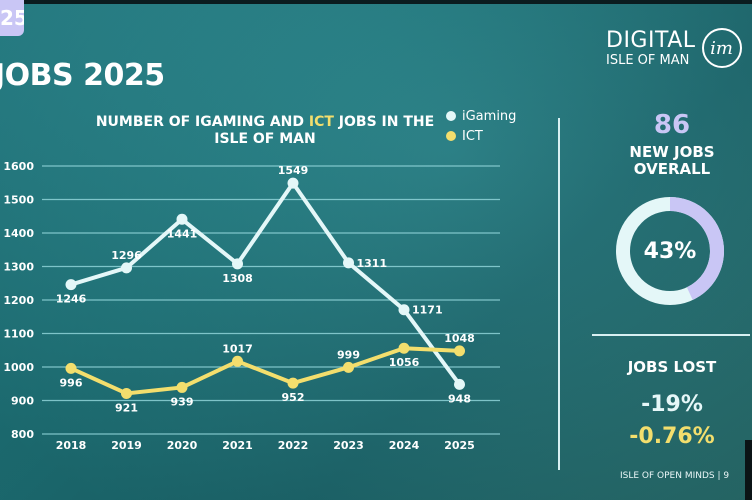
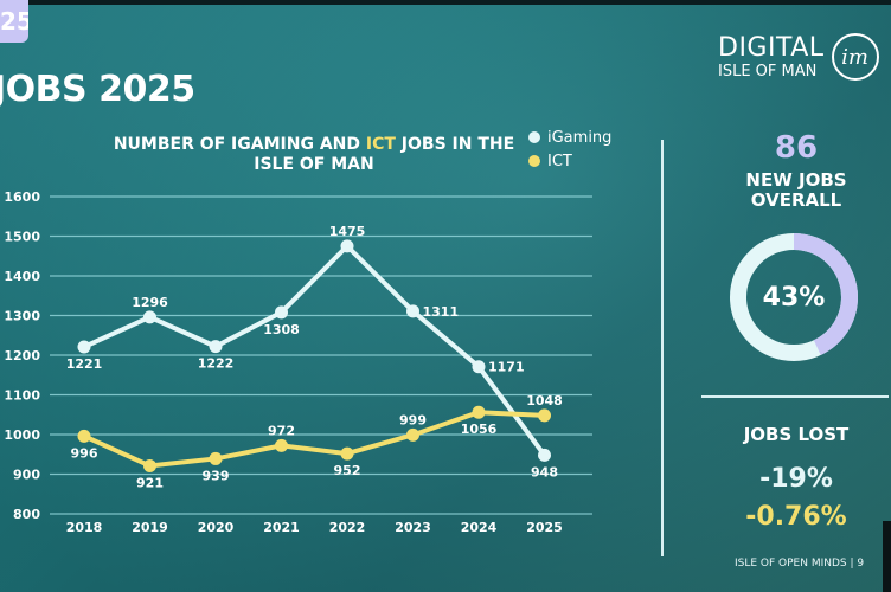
iGaming/2018: 1246 -> 1221
iGaming/2020: 1441 -> 1222
ICT/2021: 1017 -> 972
iGaming/2022: 1549 -> 1475
